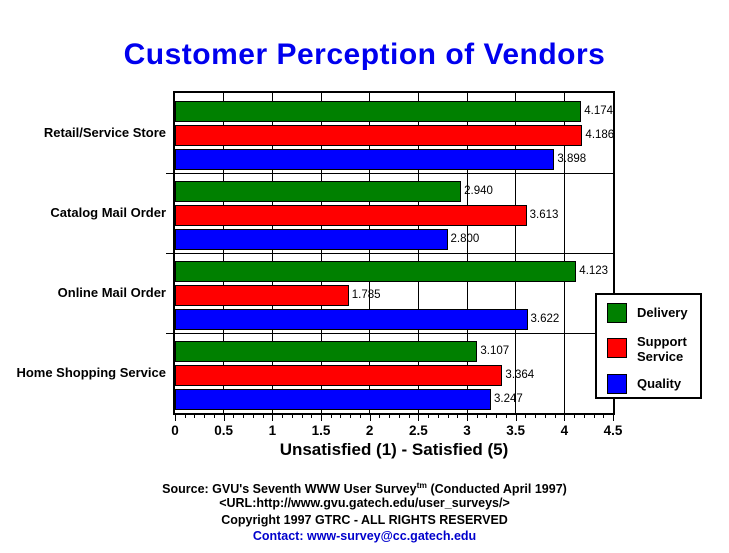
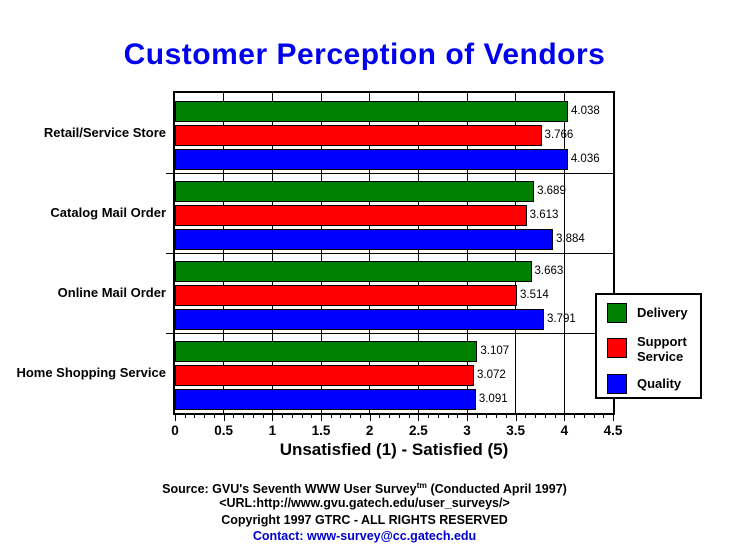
Delivery/Retail/Service Store: 4.174 -> 4.038
Support Service/Retail/Service Store: 4.186 -> 3.766
Quality/Retail/Service Store: 3.898 -> 4.036
Delivery/Catalog Mail Order: 2.940 -> 3.689
Quality/Catalog Mail Order: 2.800 -> 3.884
Delivery/Online Mail Order: 4.123 -> 3.663
Support Service/Online Mail Order: 1.785 -> 3.514
Quality/Online Mail Order: 3.622 -> 3.791
Support Service/Home Shopping Service: 3.364 -> 3.072
Quality/Home Shopping Service: 3.247 -> 3.091
